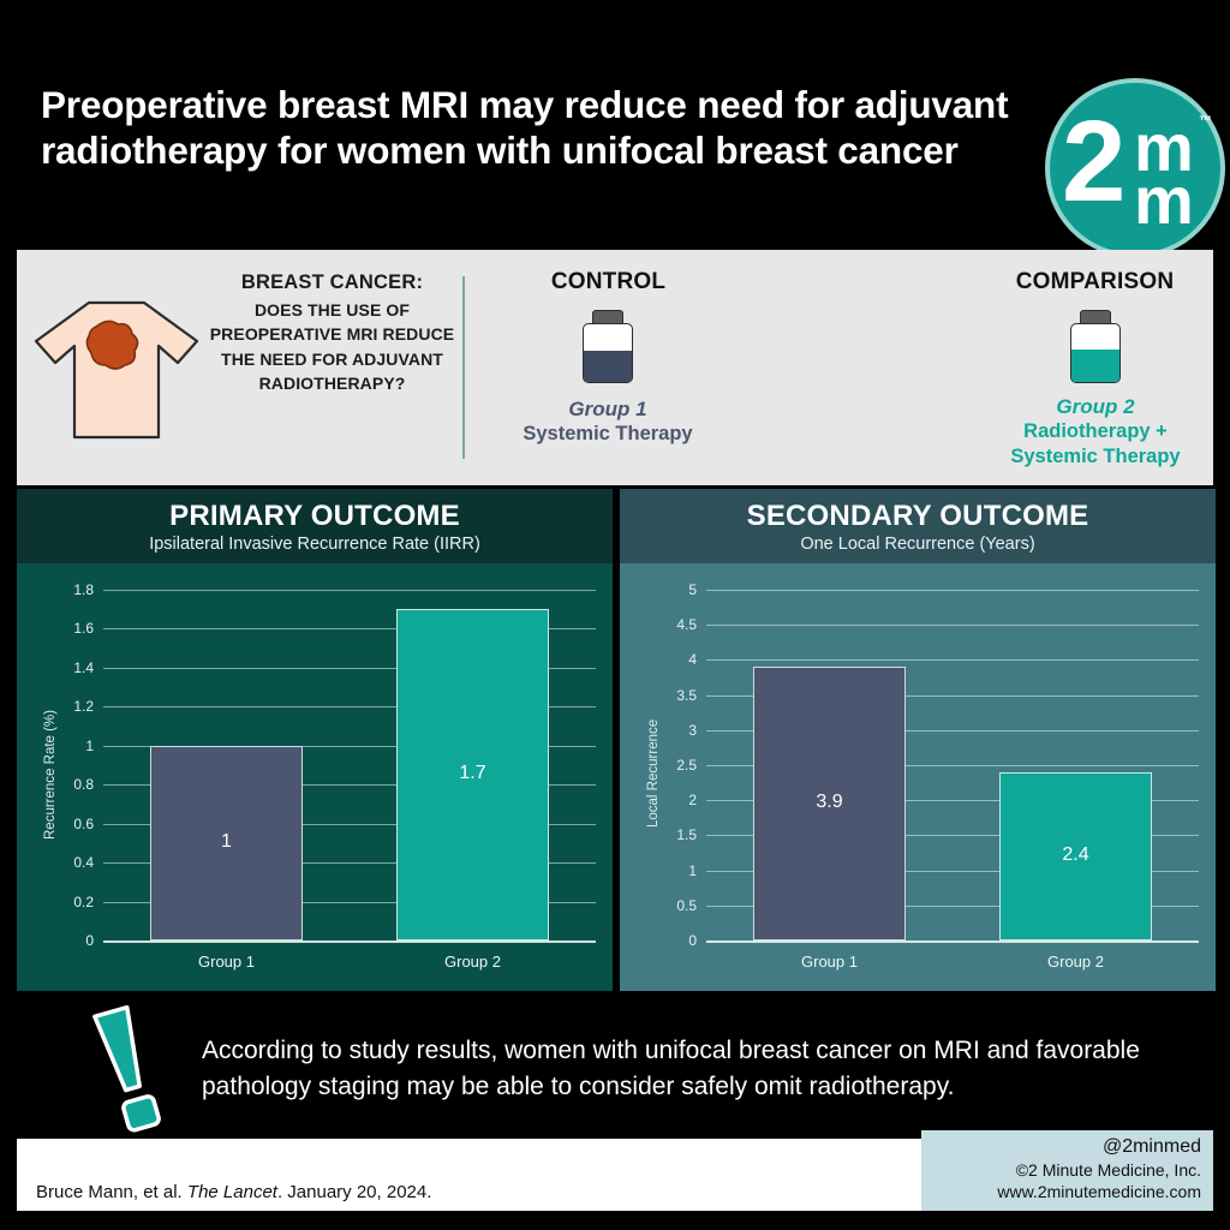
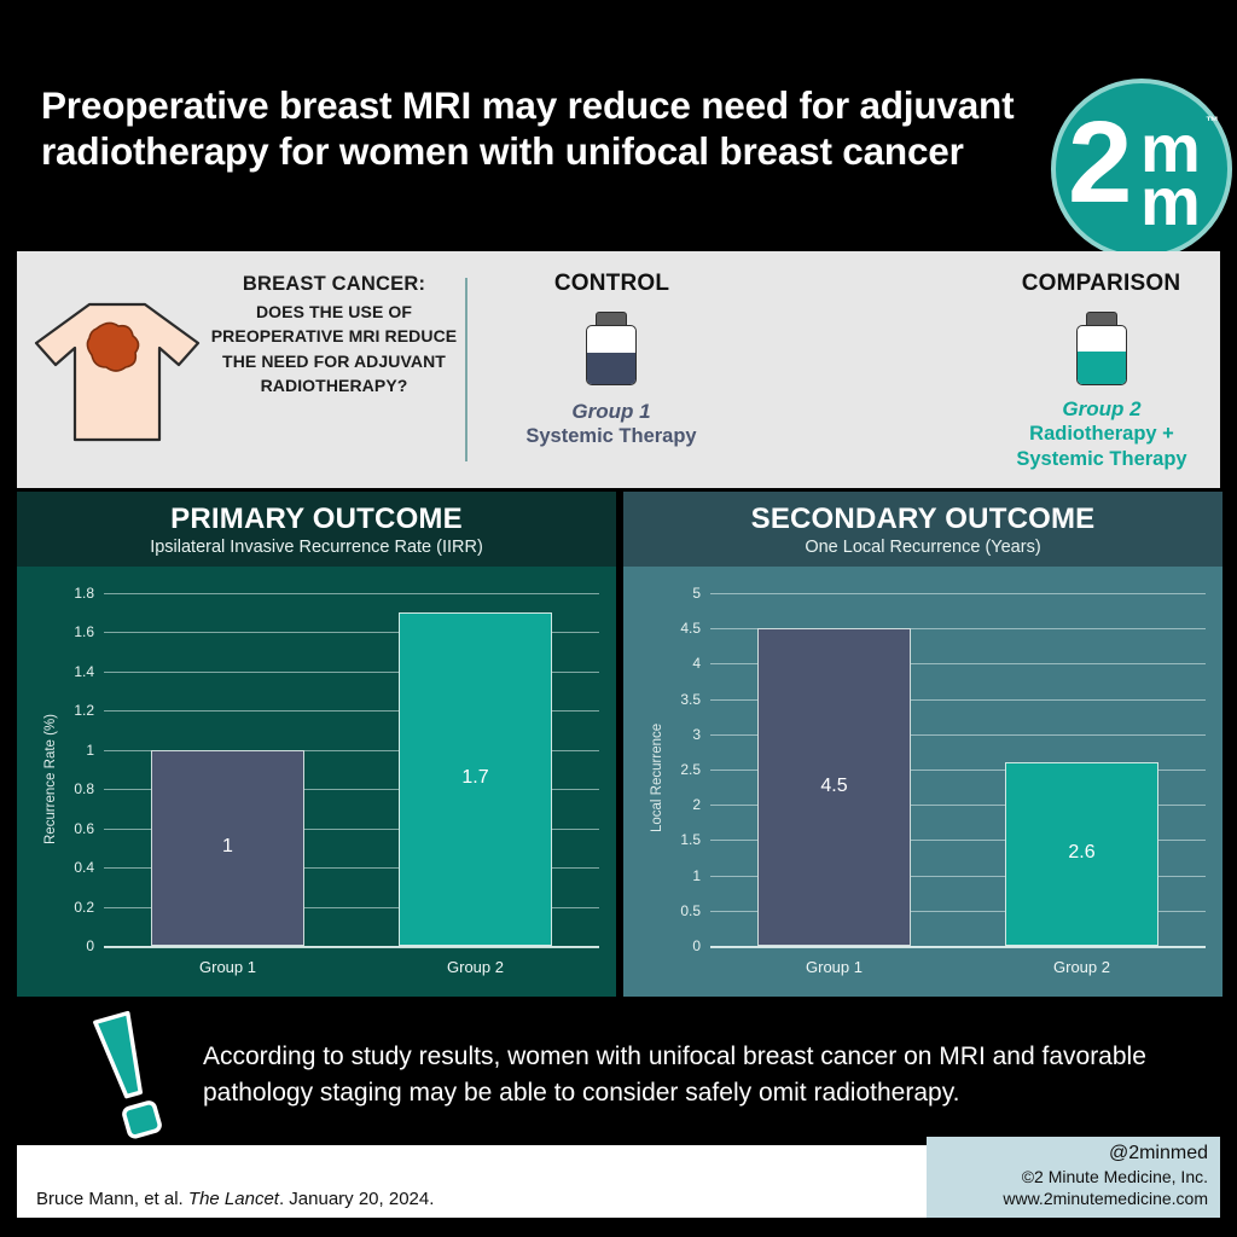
One Local Recurrence (Years)/Group 1: 3.9 -> 4.5
One Local Recurrence (Years)/Group 2: 2.4 -> 2.6
